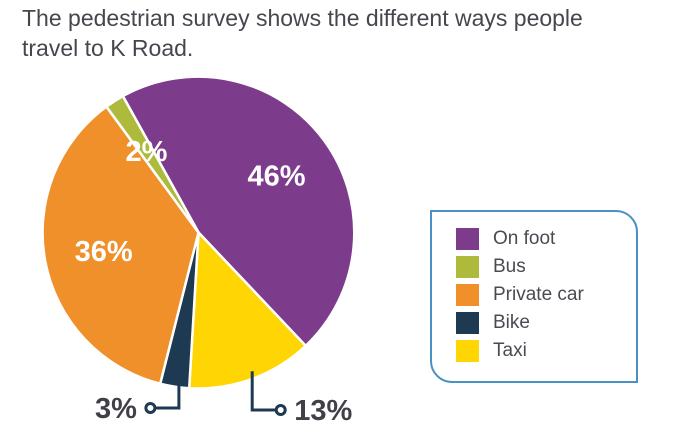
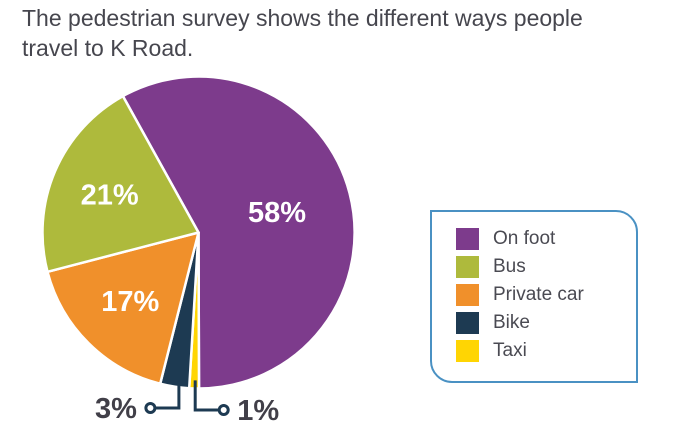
On foot: 46% -> 58%
Taxi: 13% -> 1%
Private car: 36% -> 17%
Bus: 2% -> 21%
